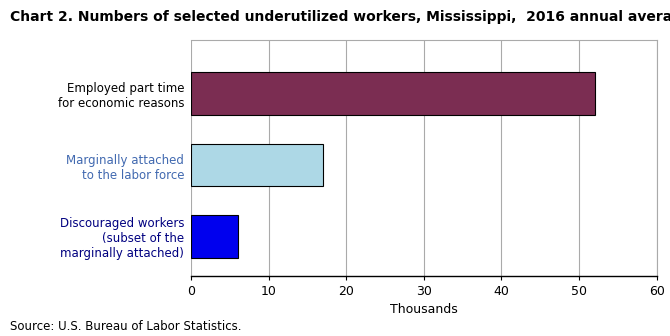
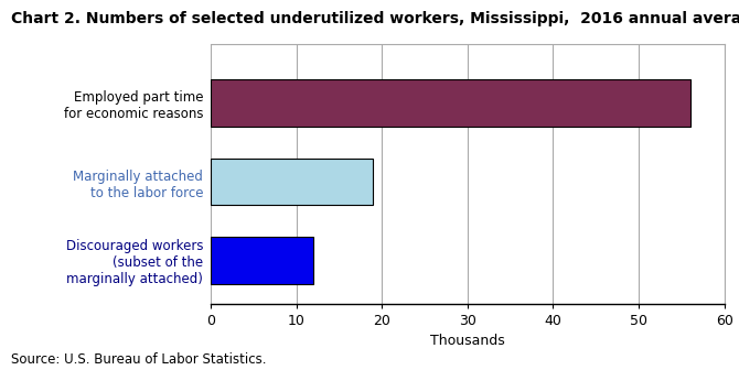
Employed part time for economic reasons: 52 -> 56
Marginally attached to the labor force: 17 -> 19
Discouraged workers (subset of the marginally attached): 6 -> 12
